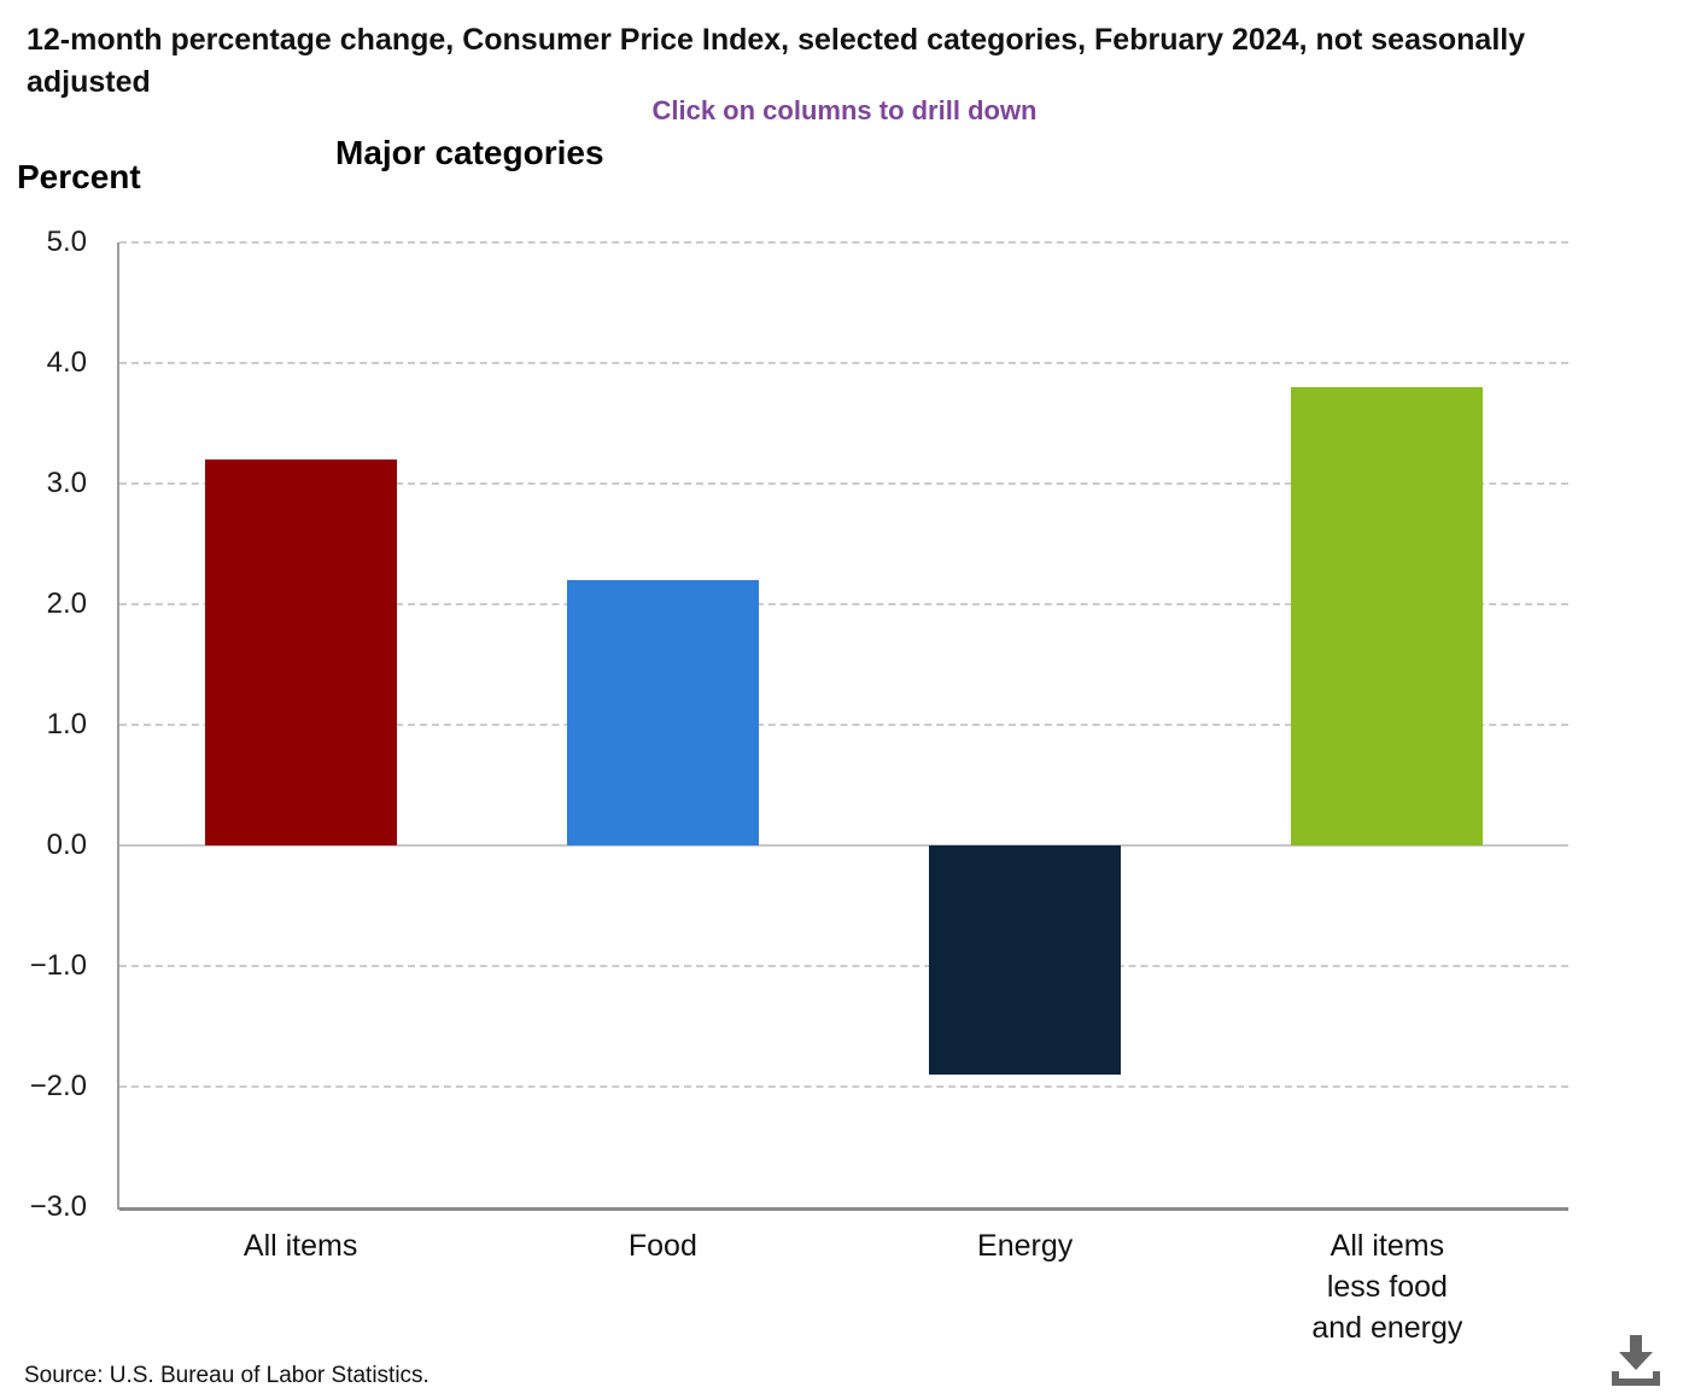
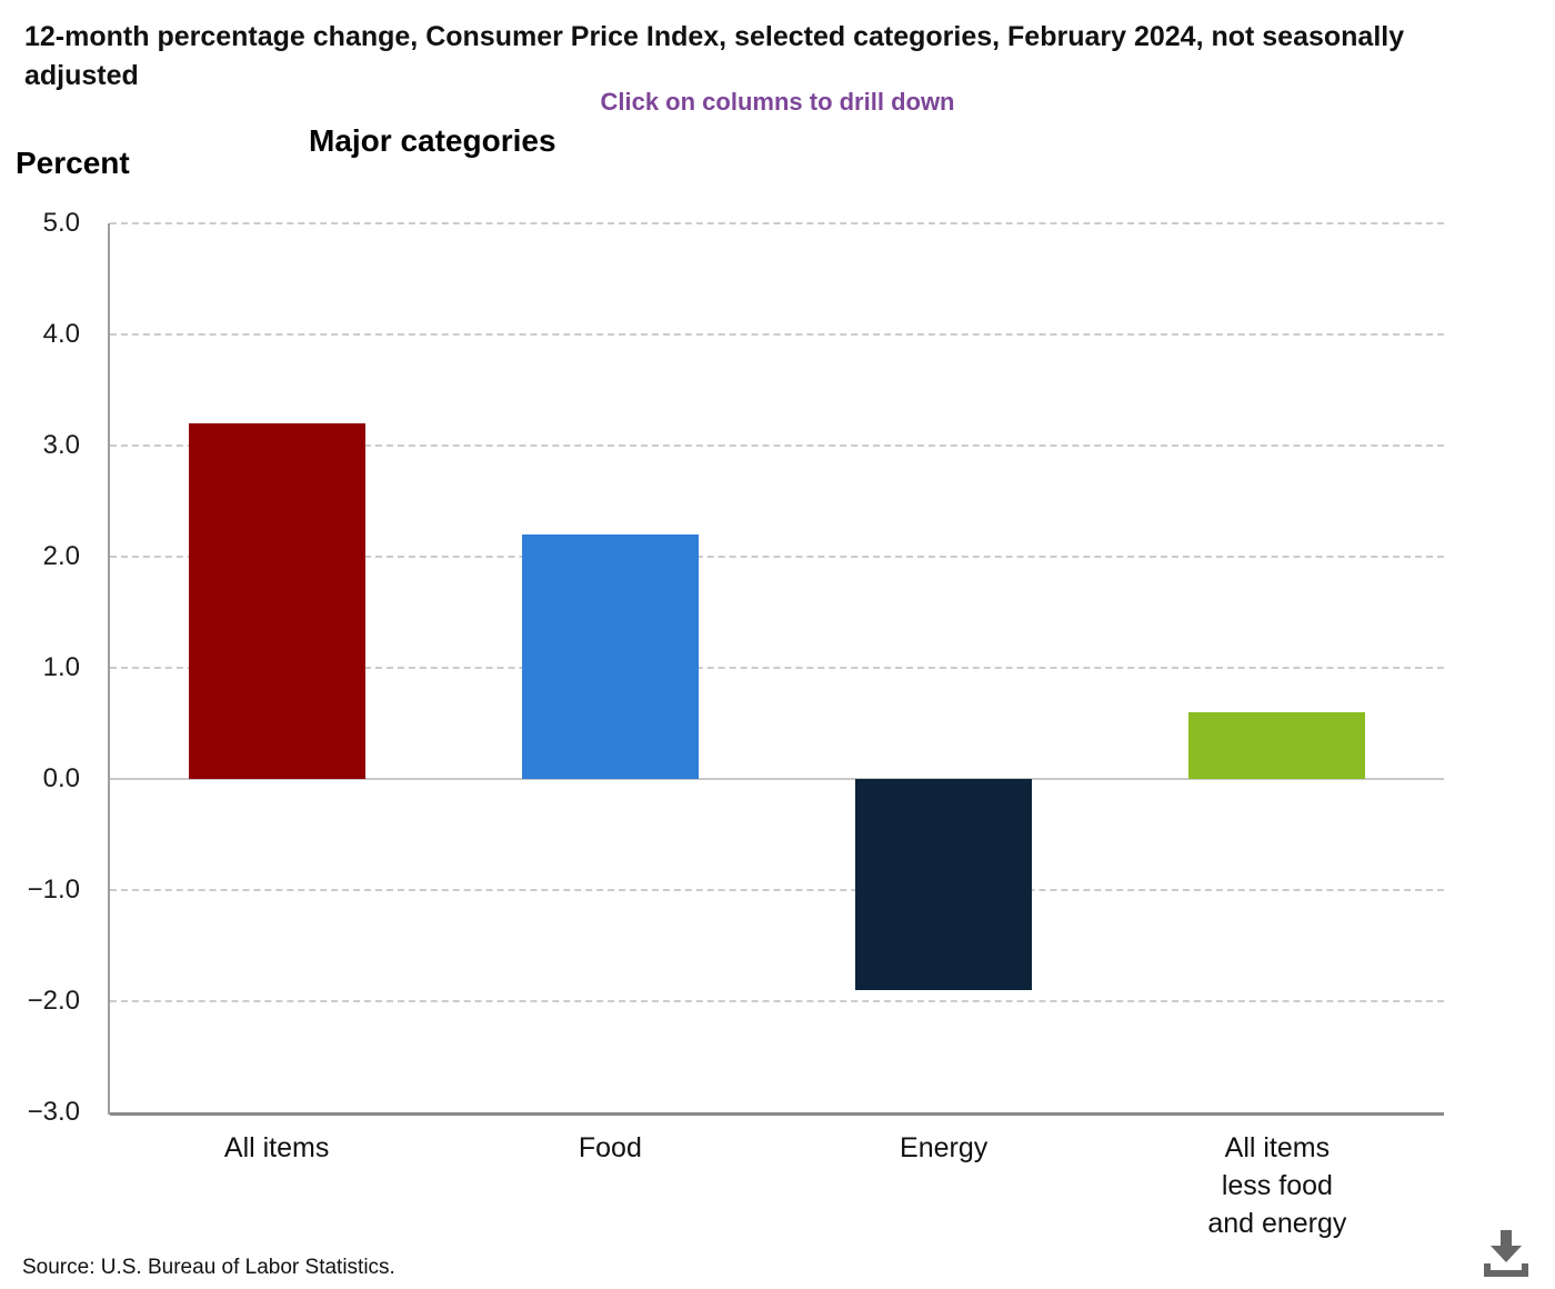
All items less food and energy: 3.8 -> 0.6
